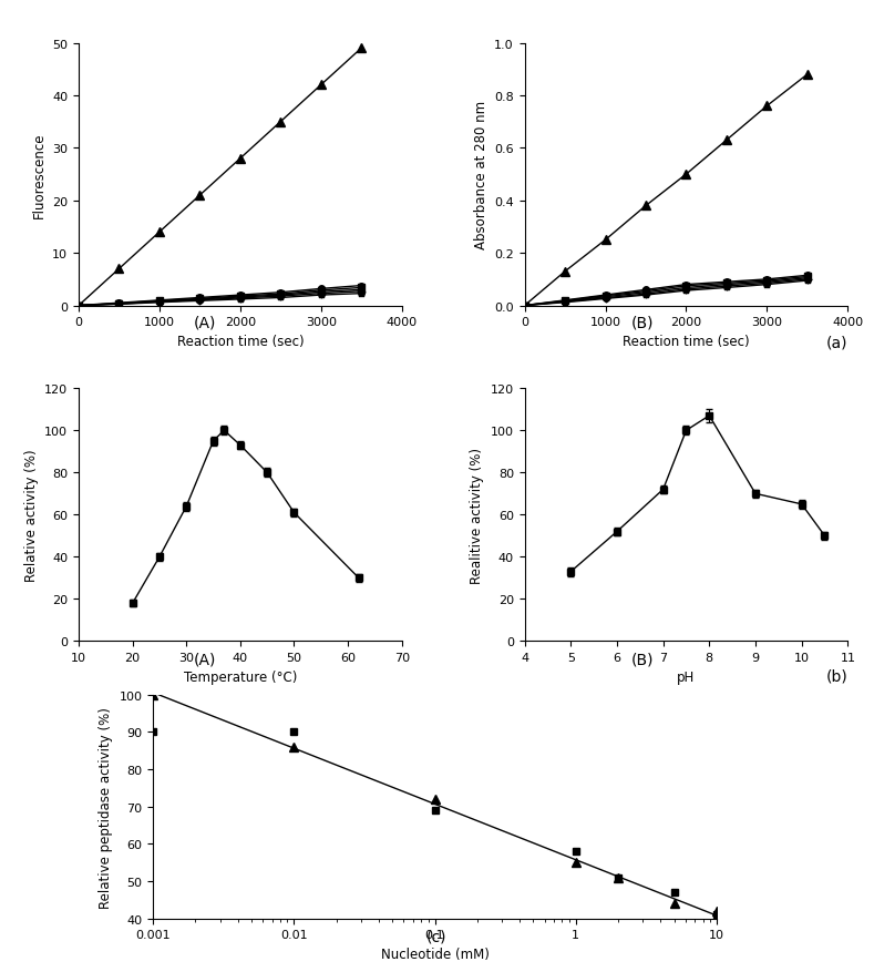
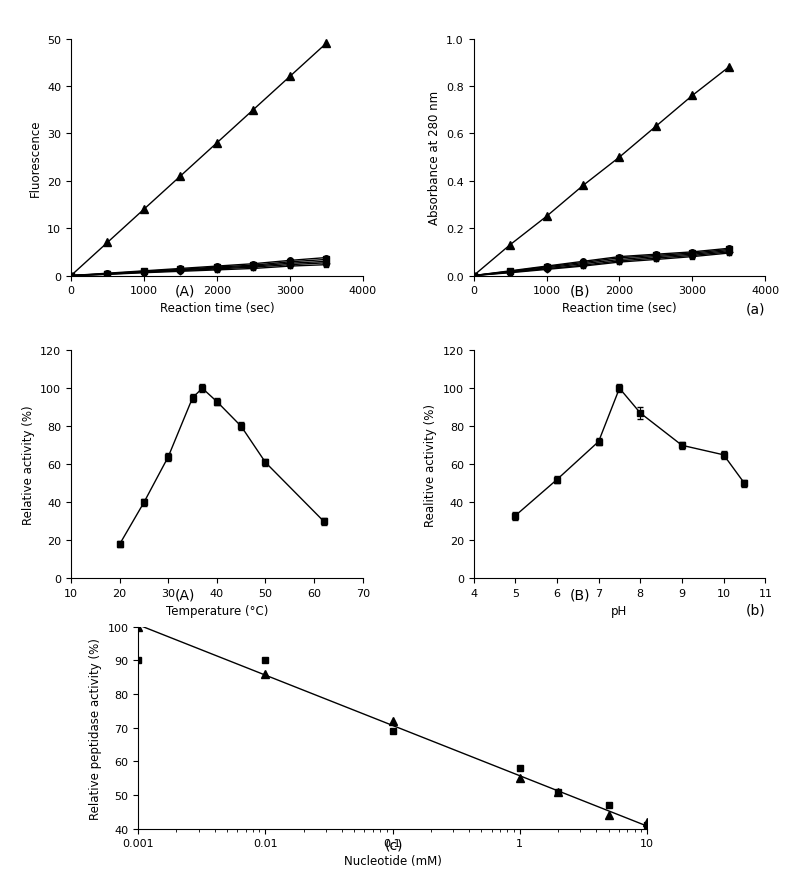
8: 107 -> 87
